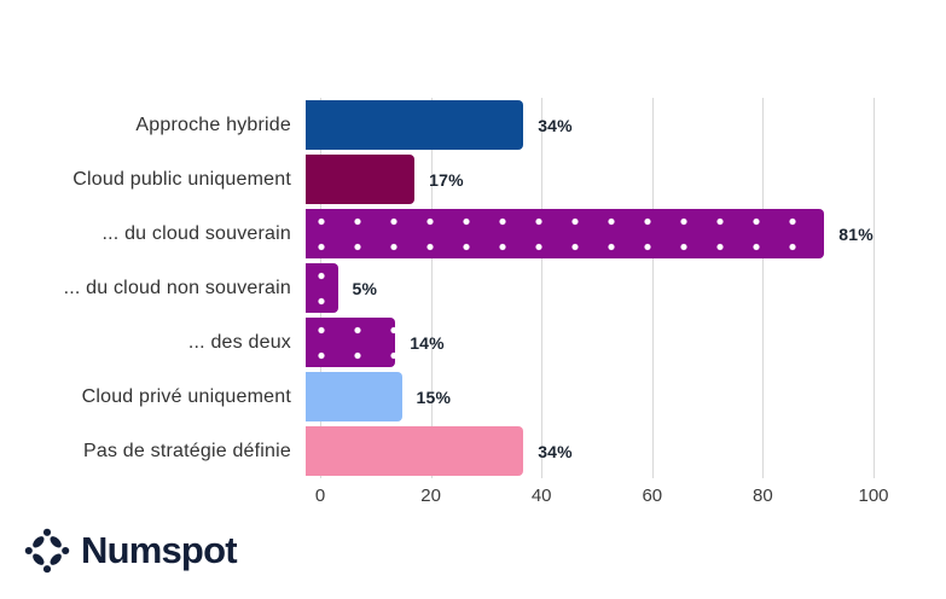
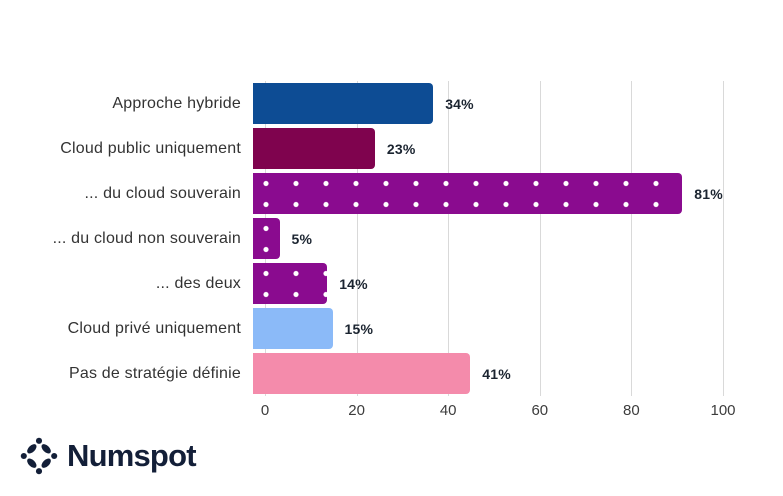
Cloud public uniquement: 17% -> 23%
Pas de stratégie définie: 34% -> 41%
